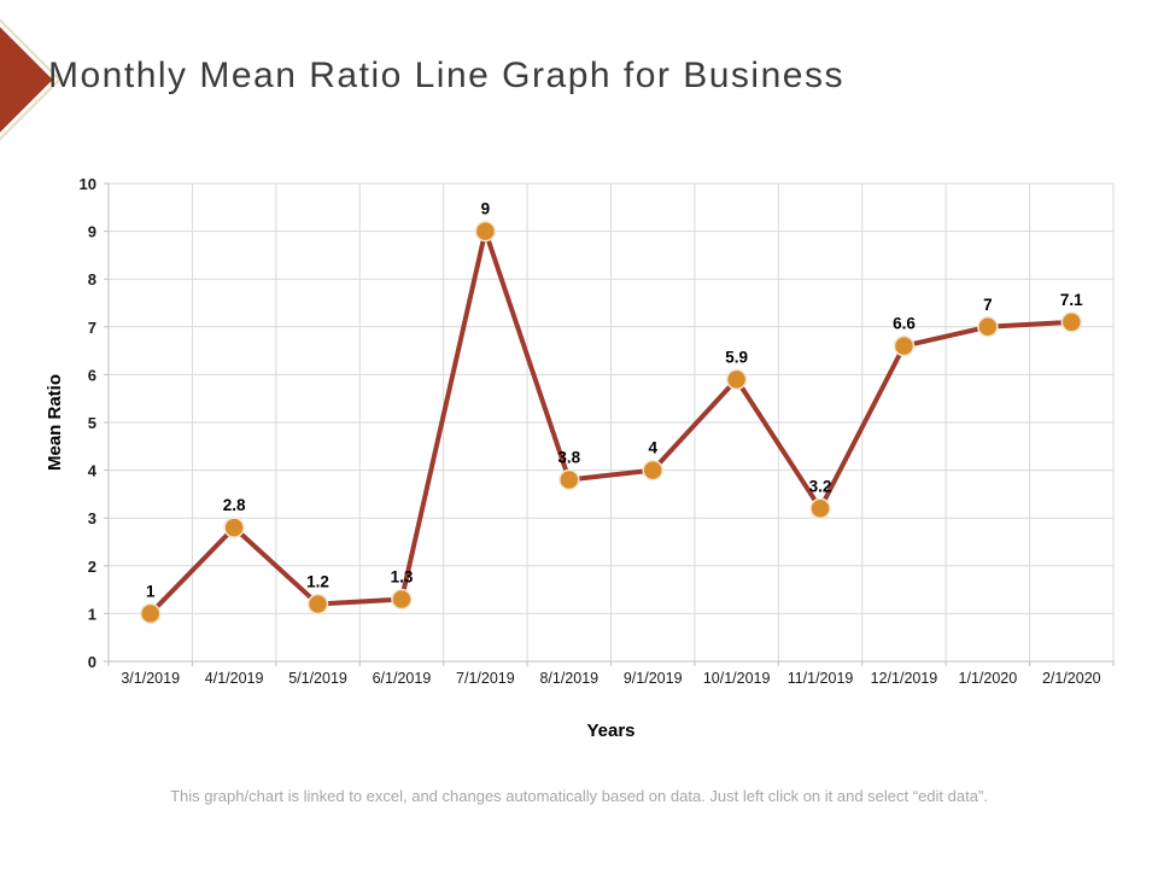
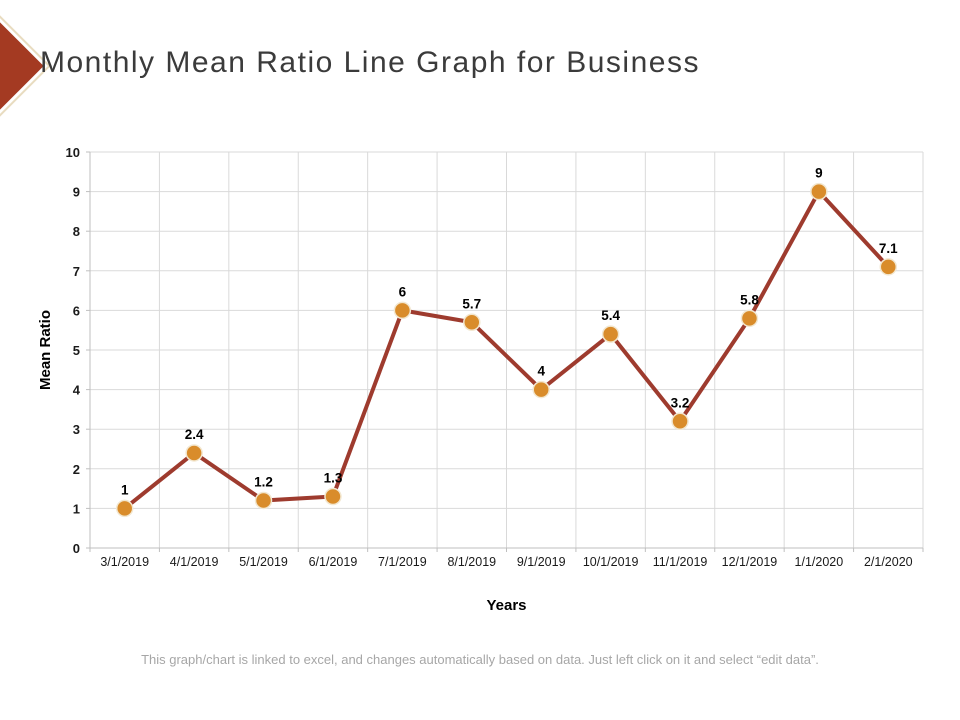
4/1/2019: 2.8 -> 2.4
7/1/2019: 9 -> 6
8/1/2019: 3.8 -> 5.7
10/1/2019: 5.9 -> 5.4
12/1/2019: 6.6 -> 5.8
1/1/2020: 7 -> 9
